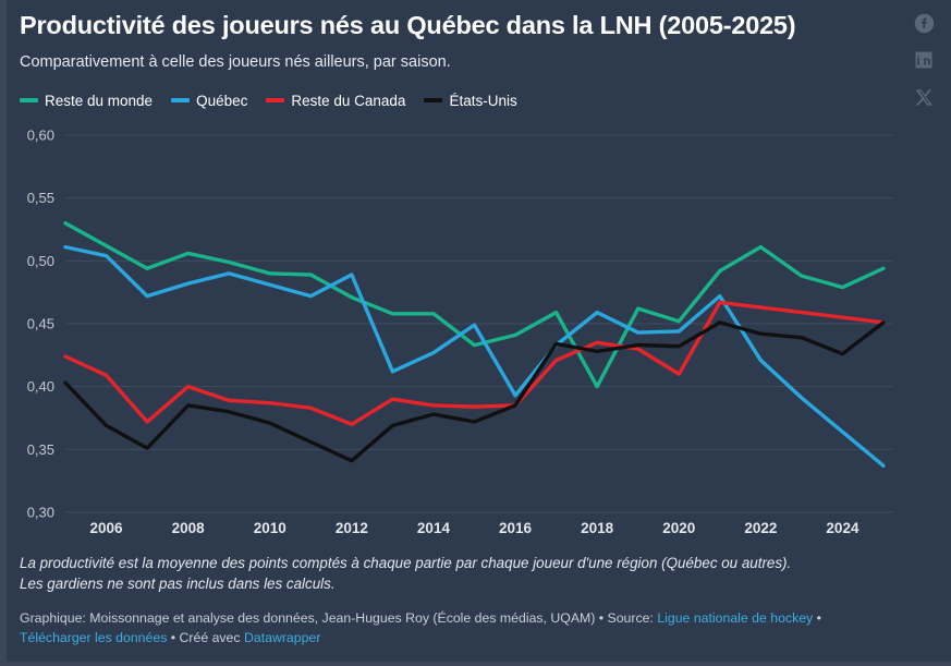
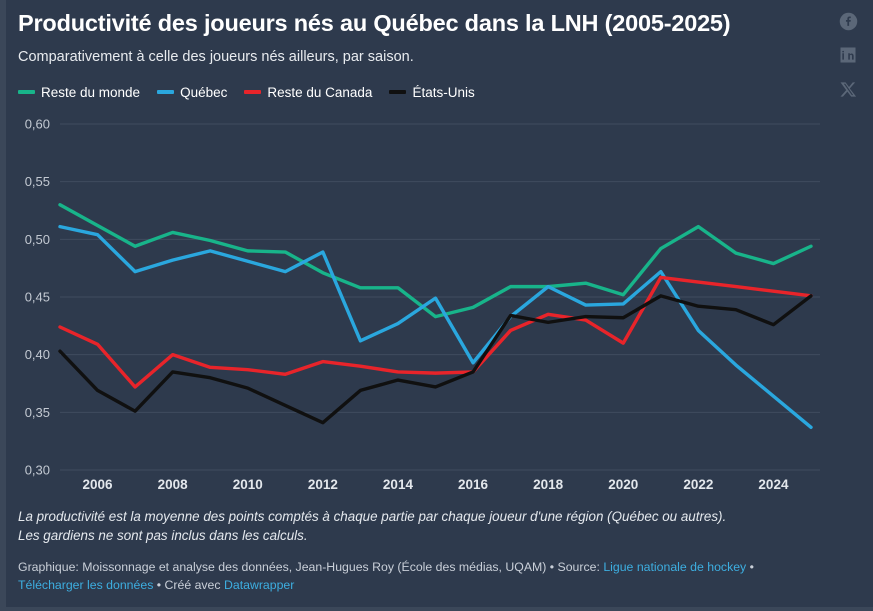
Reste du Canada/2012: 0,37 -> 0,39
Reste du monde/2018: 0,40 -> 0,46
